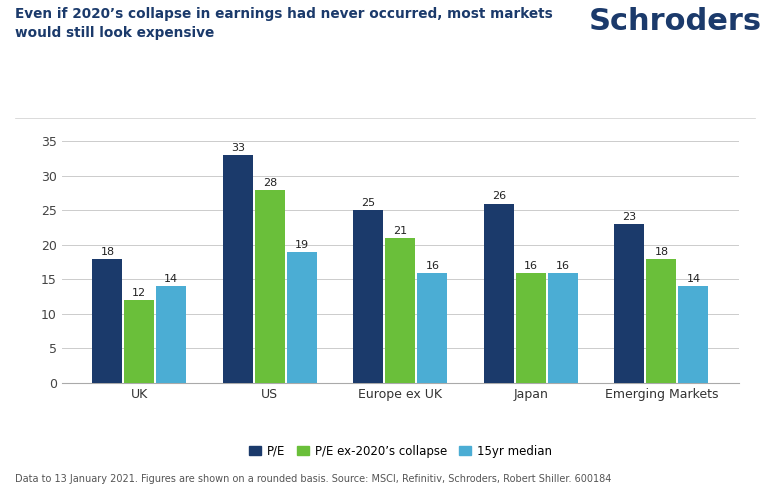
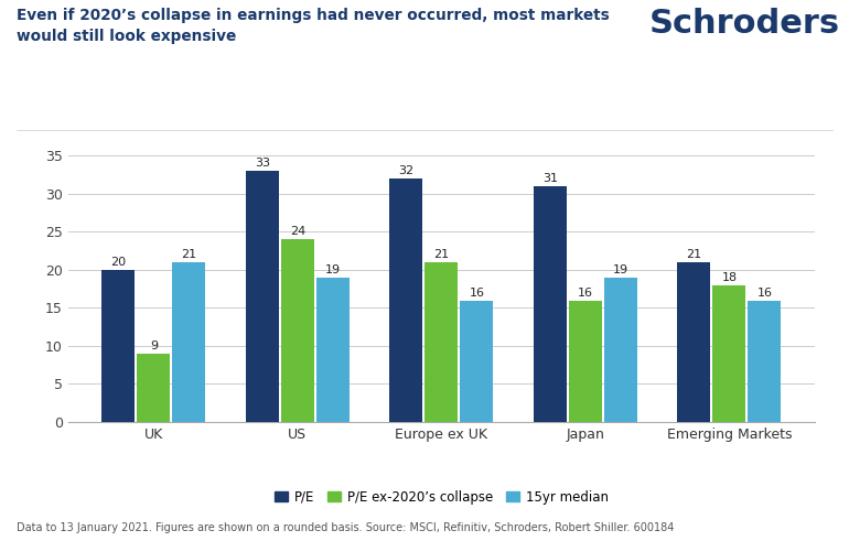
P/E/UK: 18 -> 20
P/E ex-2020’s collapse/UK: 12 -> 9
15yr median/UK: 14 -> 21
P/E ex-2020’s collapse/US: 28 -> 24
P/E/Europe ex UK: 25 -> 32
P/E/Japan: 26 -> 31
15yr median/Japan: 16 -> 19
P/E/Emerging Markets: 23 -> 21
15yr median/Emerging Markets: 14 -> 16
